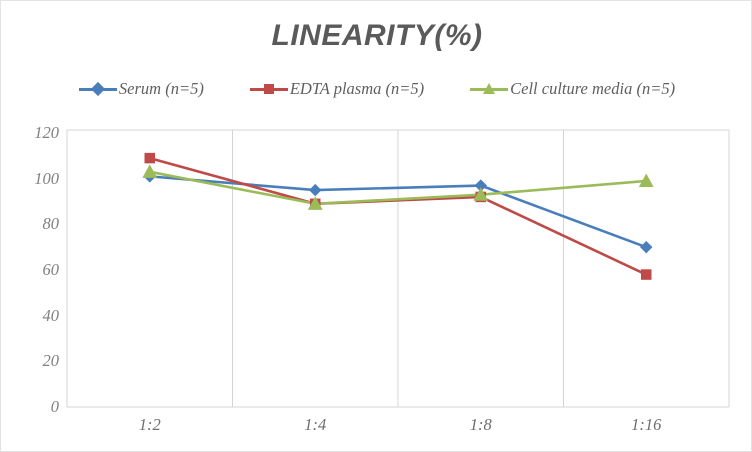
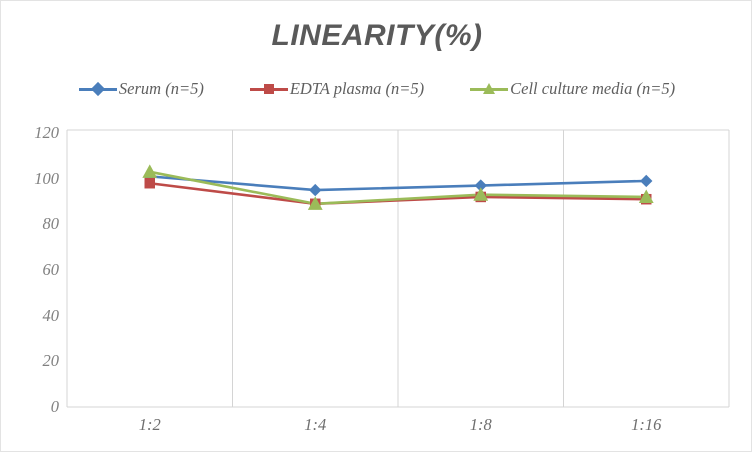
EDTA plasma (n=5)/1:2: 109 -> 98
Serum (n=5)/1:16: 70 -> 99
EDTA plasma (n=5)/1:16: 58 -> 91
Cell culture media (n=5)/1:16: 99 -> 92
